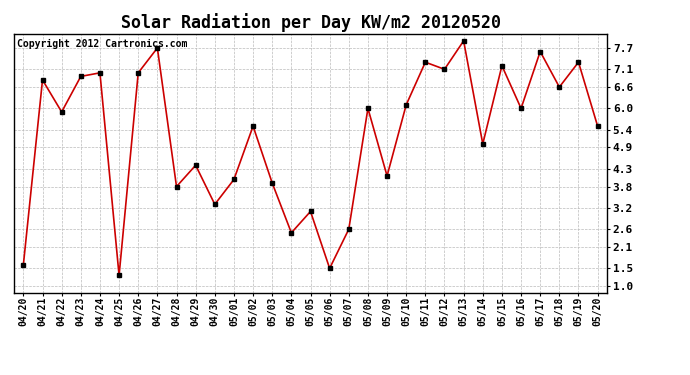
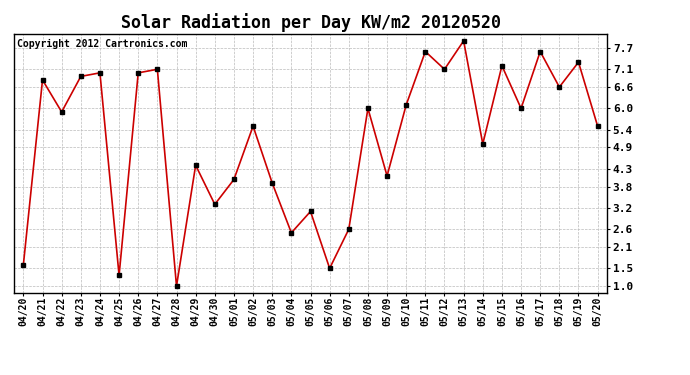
04/27: 7.7 -> 7.1
04/28: 3.8 -> 1.0
05/11: 7.3 -> 7.6
